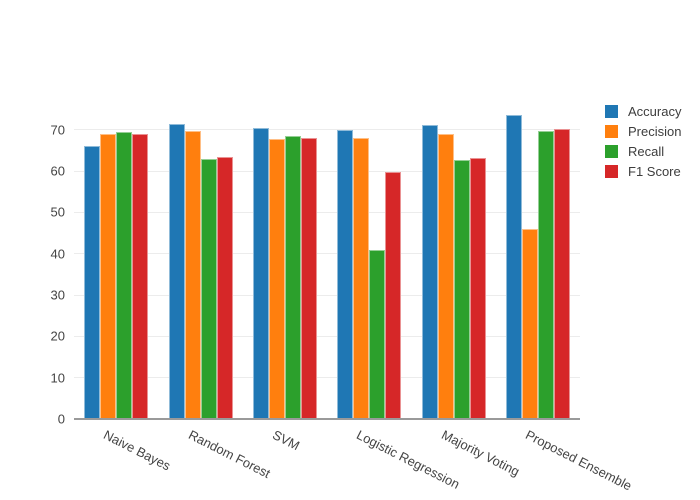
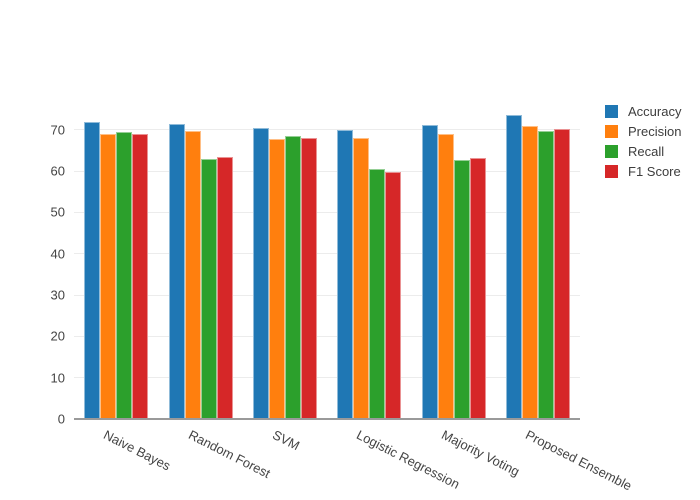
Accuracy/Naive Bayes: 66 -> 72
Recall/Logistic Regression: 41 -> 60
Precision/Proposed Ensemble: 46 -> 71
